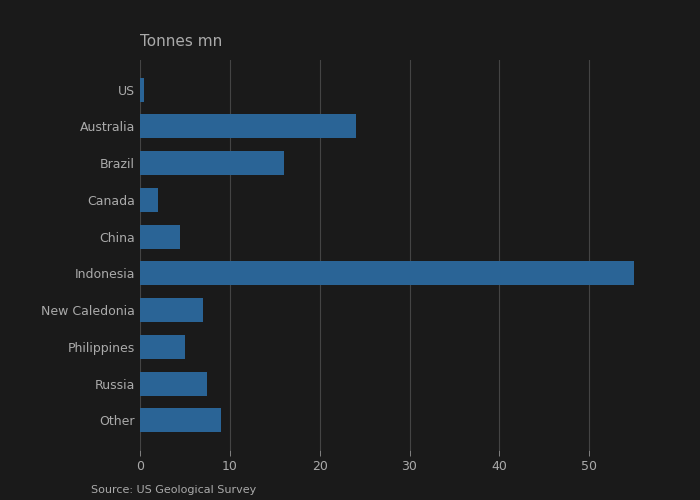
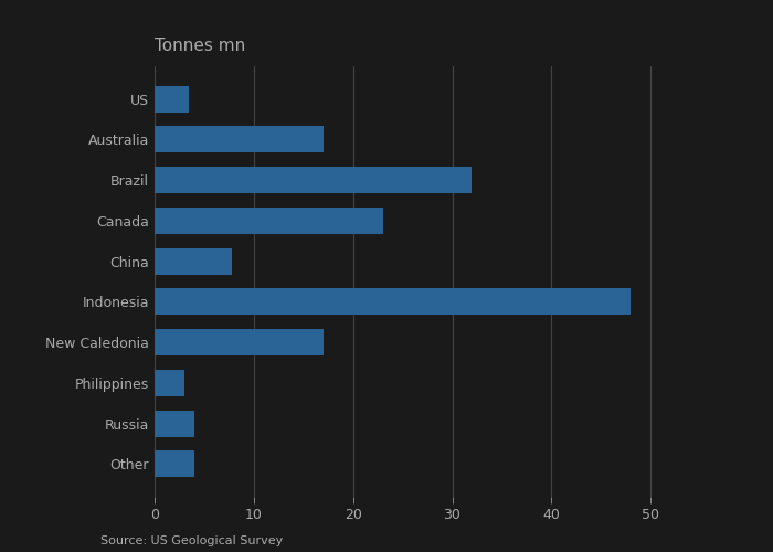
US: 0.5 -> 3.4
Australia: 24.0 -> 17.0
Brazil: 16.0 -> 32.0
Canada: 2.0 -> 23.0
China: 4.5 -> 7.8
Indonesia: 55.0 -> 48.0
New Caledonia: 7.0 -> 17.0
Philippines: 5.0 -> 3.0
Russia: 7.5 -> 4.0
Other: 9.0 -> 4.0
